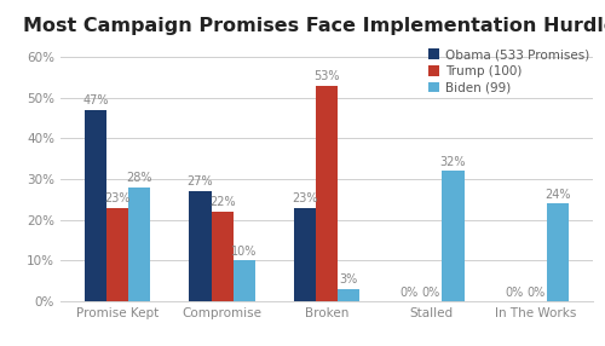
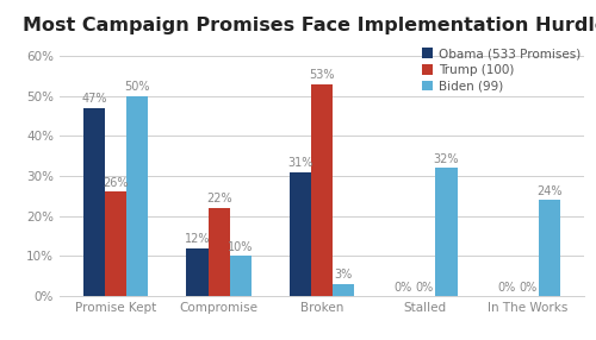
Trump (100)/Promise Kept: 23% -> 26%
Biden (99)/Promise Kept: 28% -> 50%
Obama (533 Promises)/Compromise: 27% -> 12%
Obama (533 Promises)/Broken: 23% -> 31%
